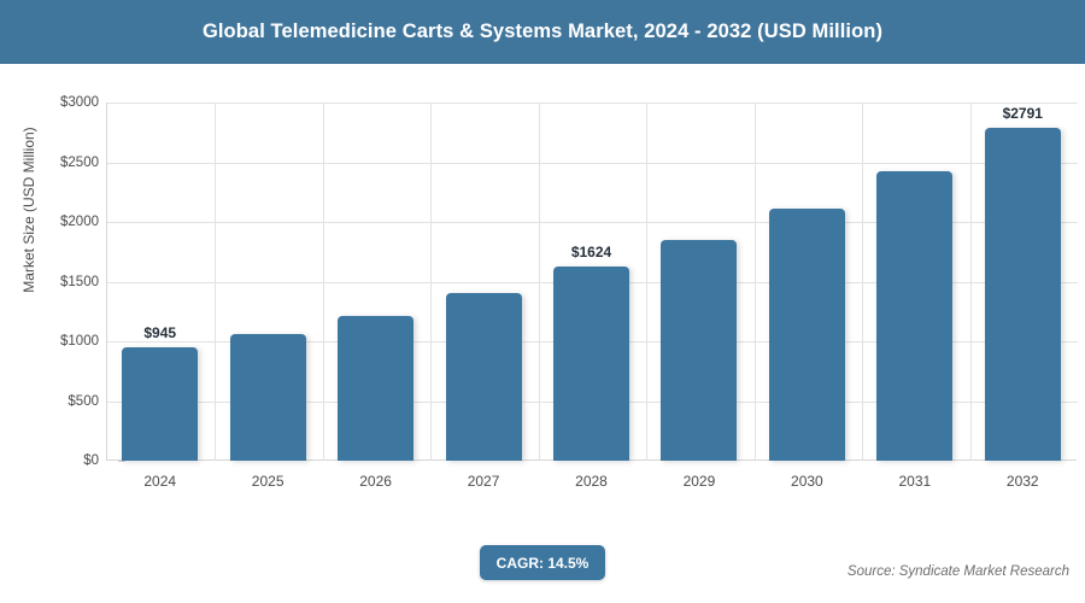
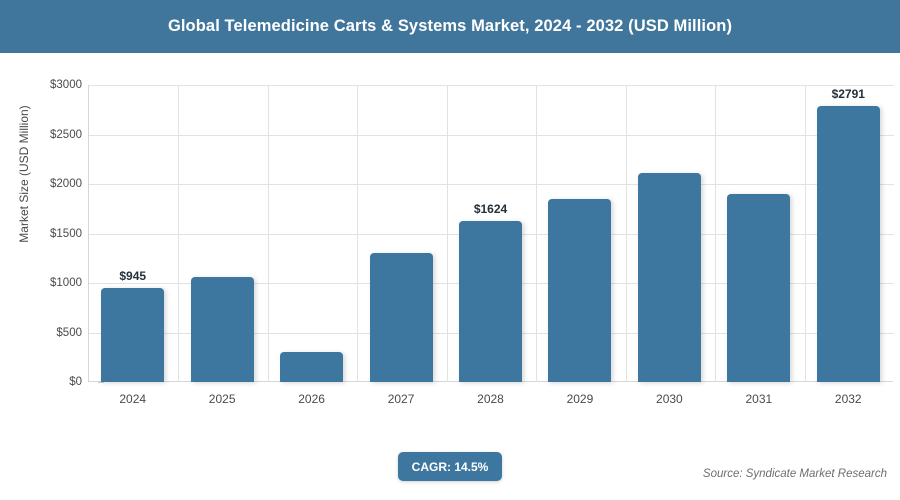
2026: $1200 -> $300
2027: $1400 -> $1300
2031: $2400 -> $1900
